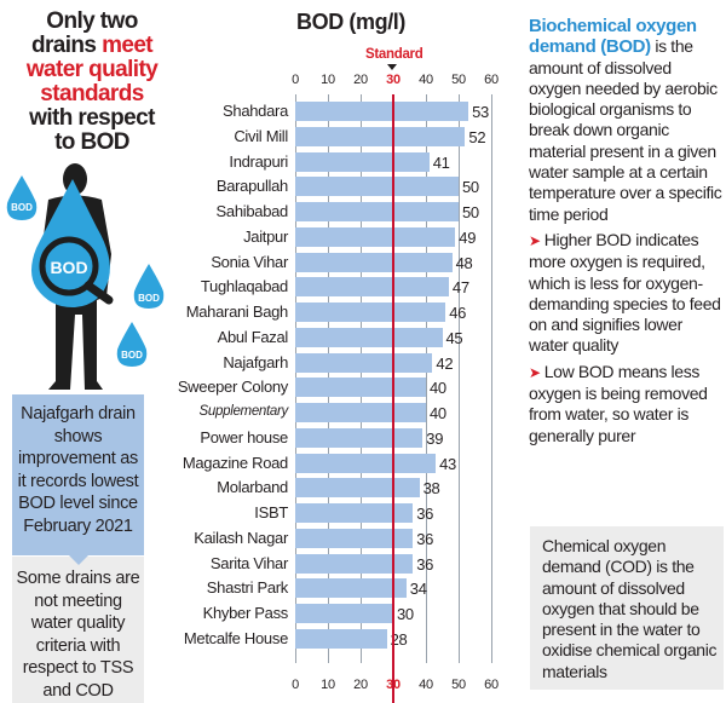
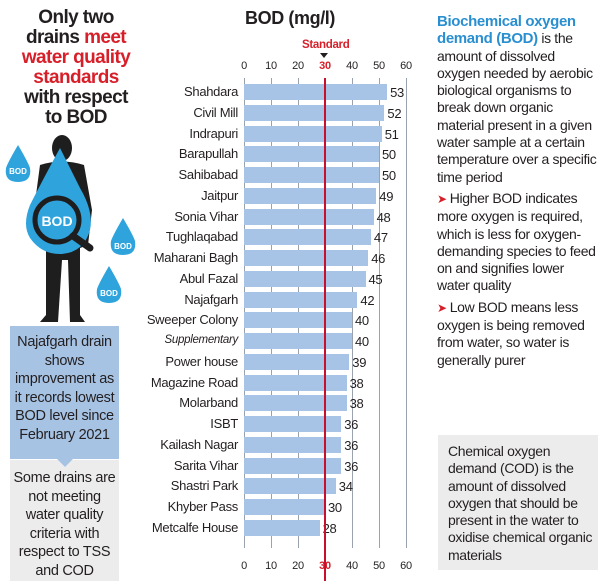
Indrapuri: 41 -> 51
Magazine Road: 43 -> 38
